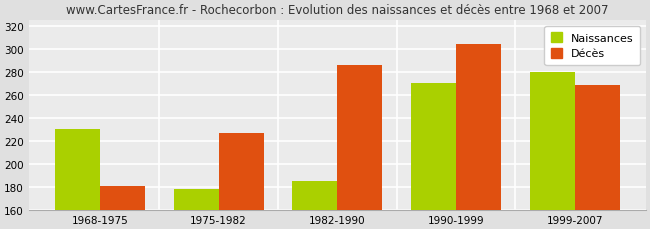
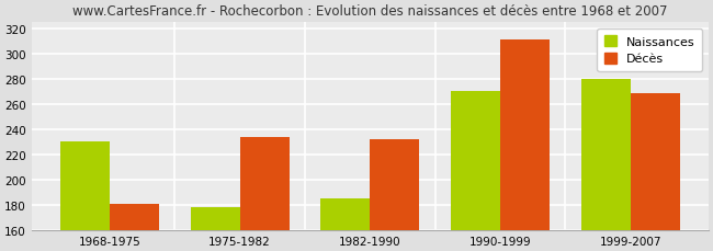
Décès/1975-1982: 227 -> 234
Décès/1982-1990: 286 -> 232
Décès/1990-1999: 304 -> 311
